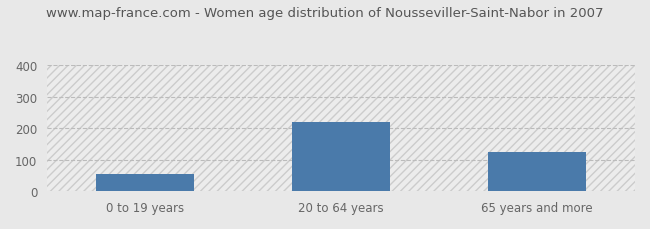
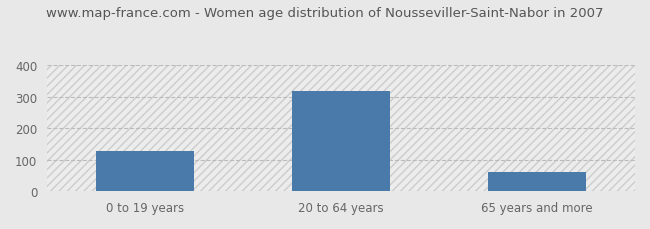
0 to 19 years: 55 -> 128
20 to 64 years: 220 -> 320
65 years and more: 125 -> 60
